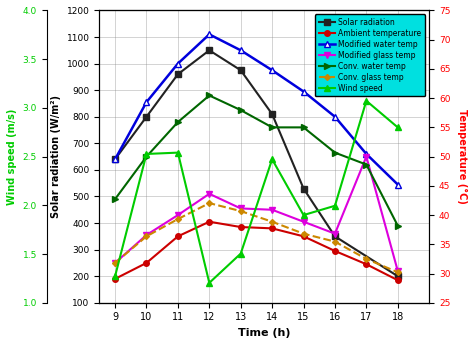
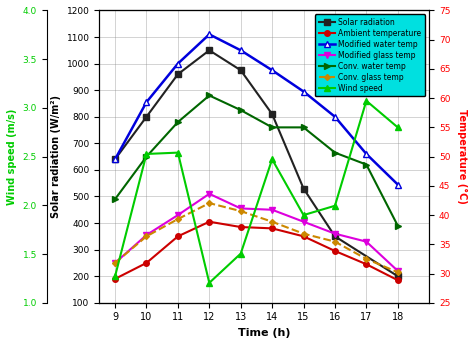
Modified glass temp/17: 650 -> 330
